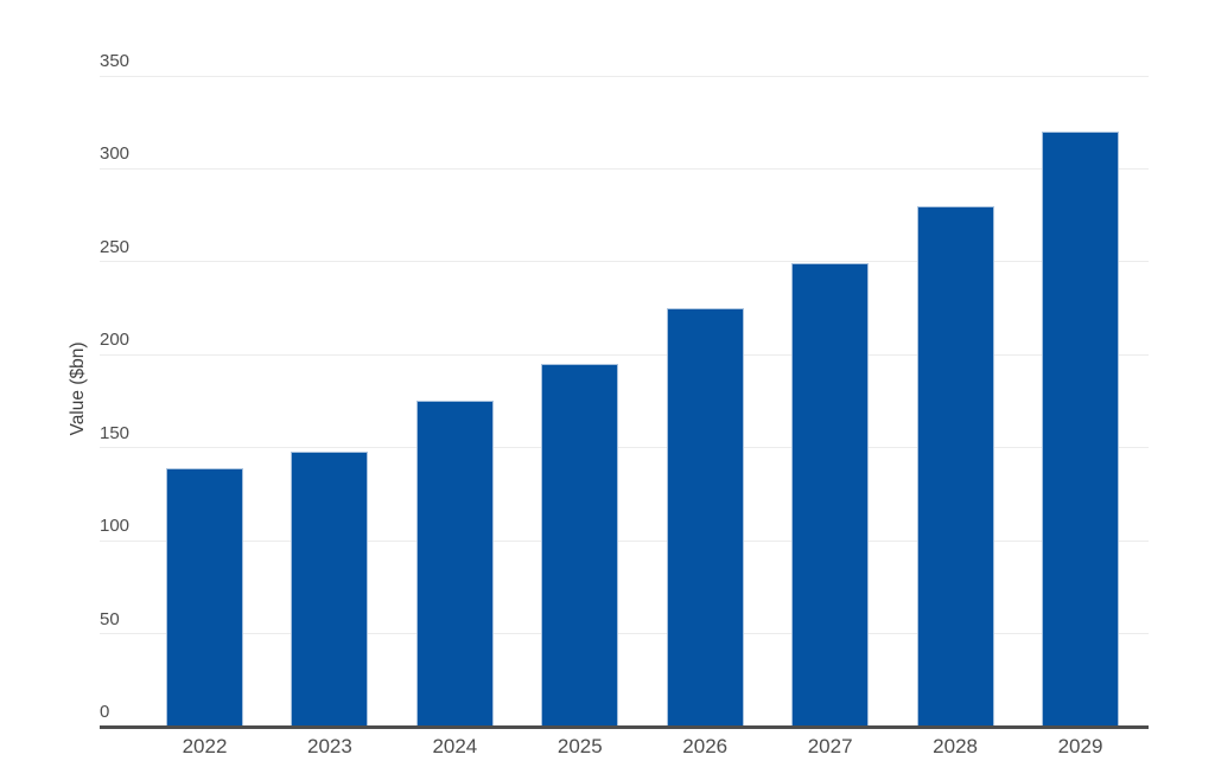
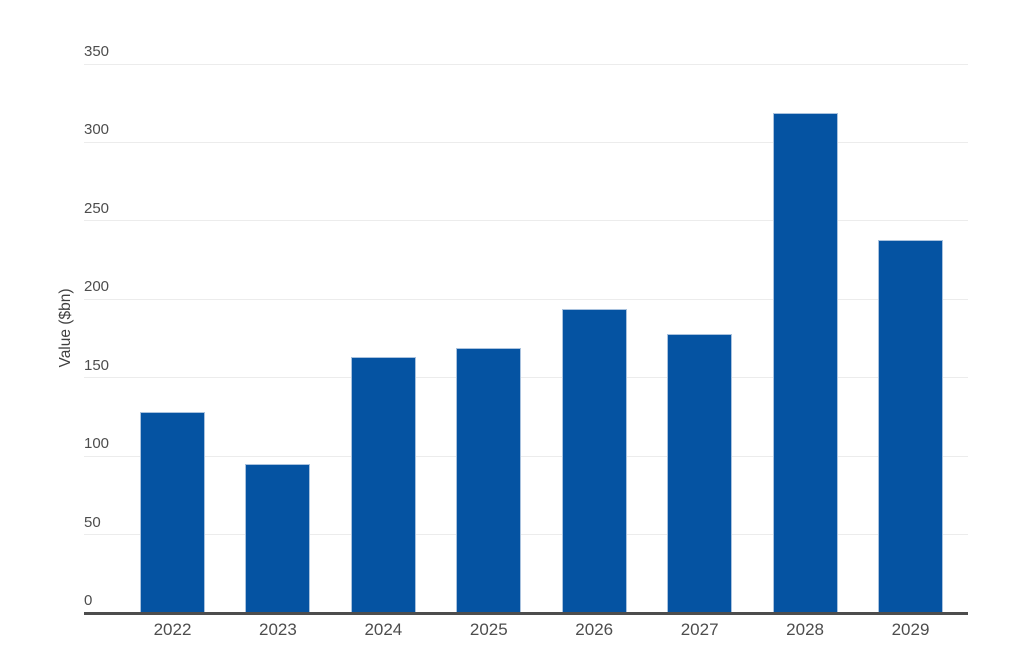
2022: 139 -> 128
2023: 148 -> 95
2024: 175 -> 163
2025: 195 -> 169
2026: 225 -> 194
2027: 249 -> 178
2028: 280 -> 319
2029: 320 -> 238
